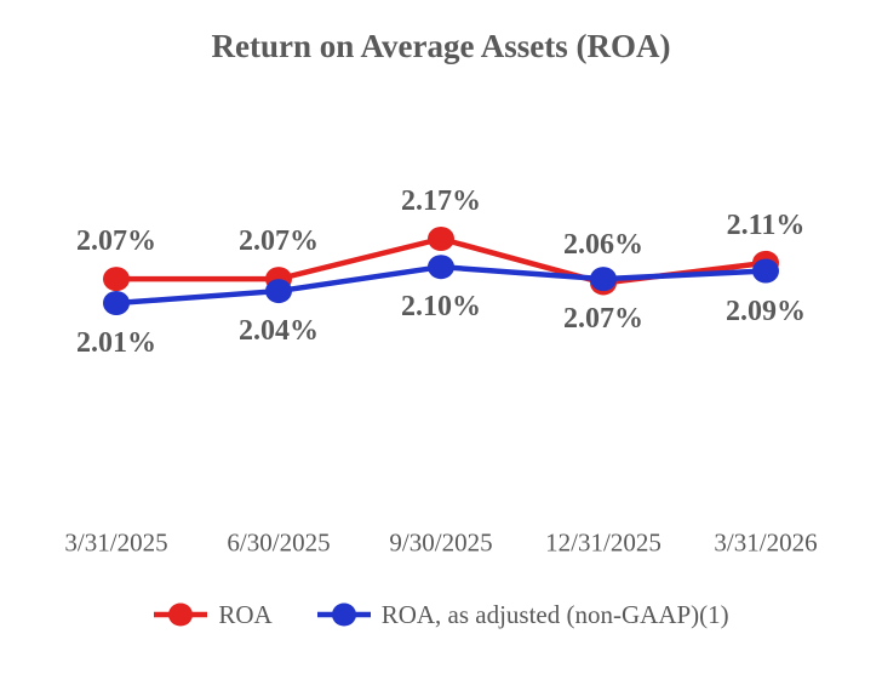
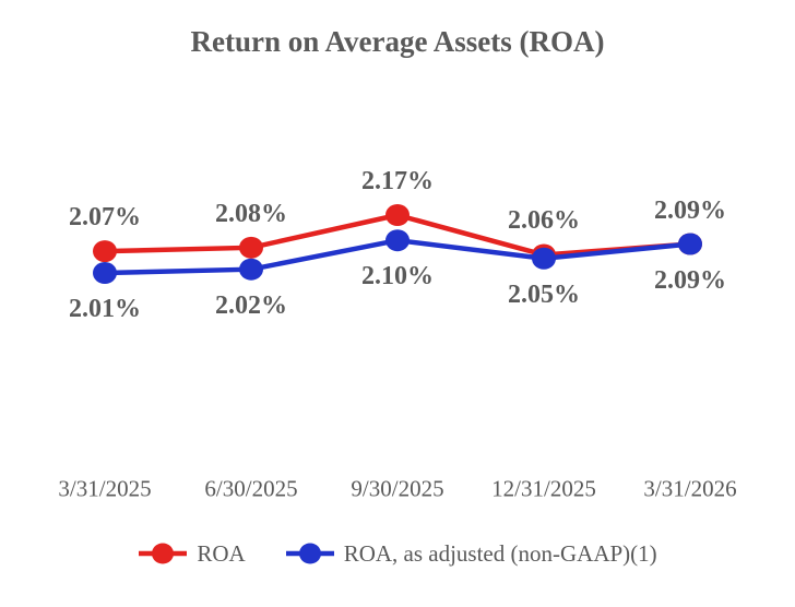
ROA/6/30/2025: 2.07% -> 2.08%
ROA, as adjusted (non-GAAP)(1)/6/30/2025: 2.04% -> 2.02%
ROA, as adjusted (non-GAAP)(1)/12/31/2025: 2.07% -> 2.05%
ROA/3/31/2026: 2.11% -> 2.09%
